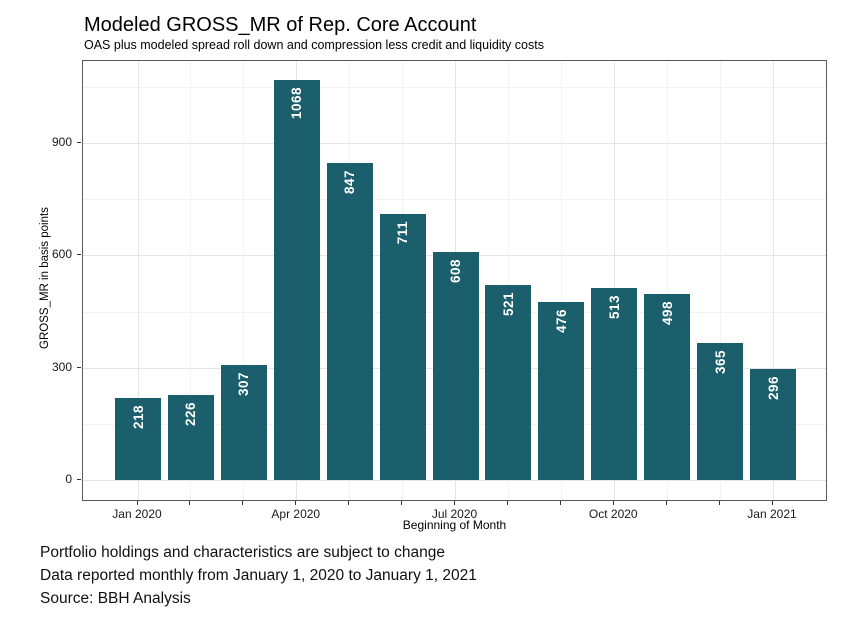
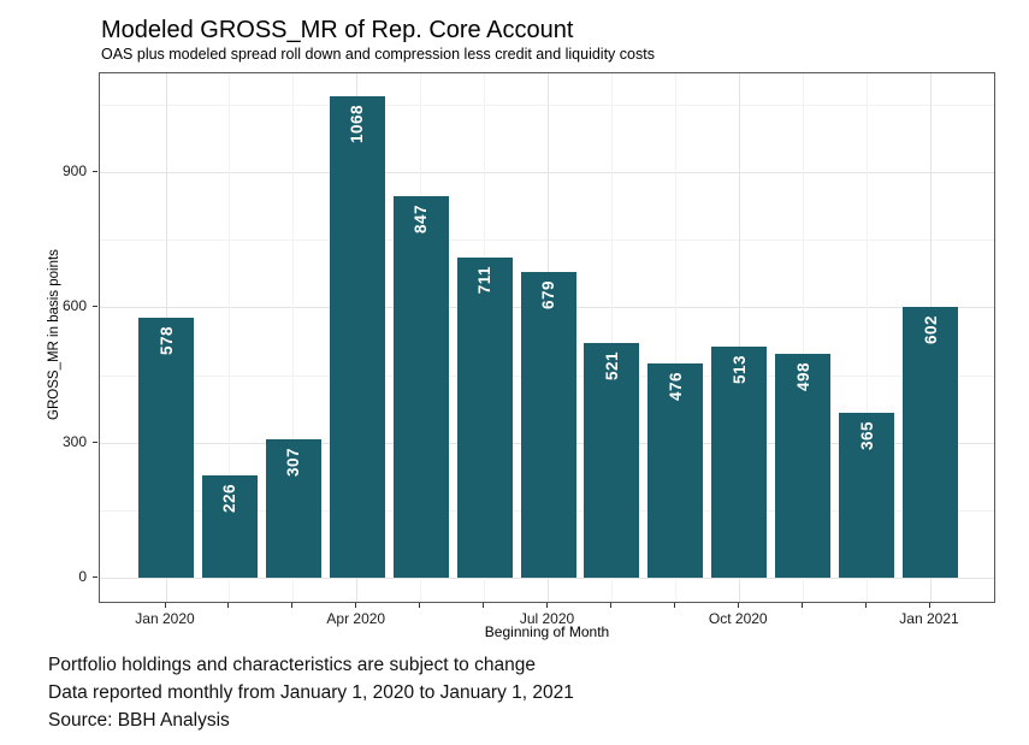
Jan 2020: 218 -> 578
Jul 2020: 608 -> 679
Jan 2021: 296 -> 602
